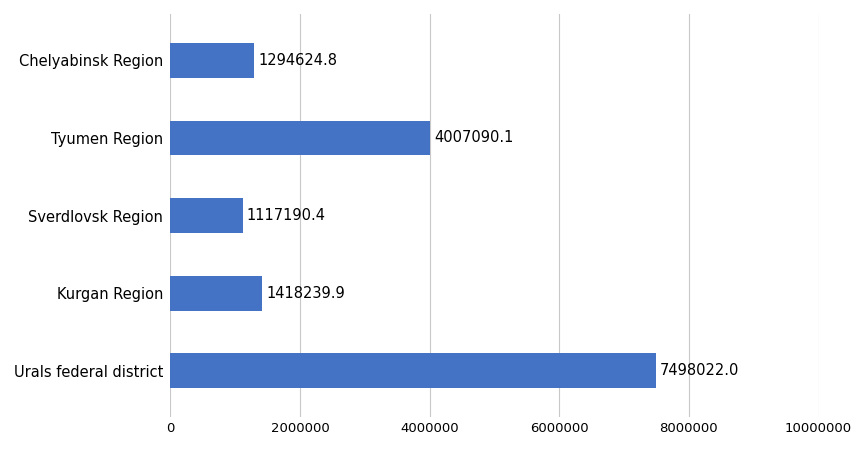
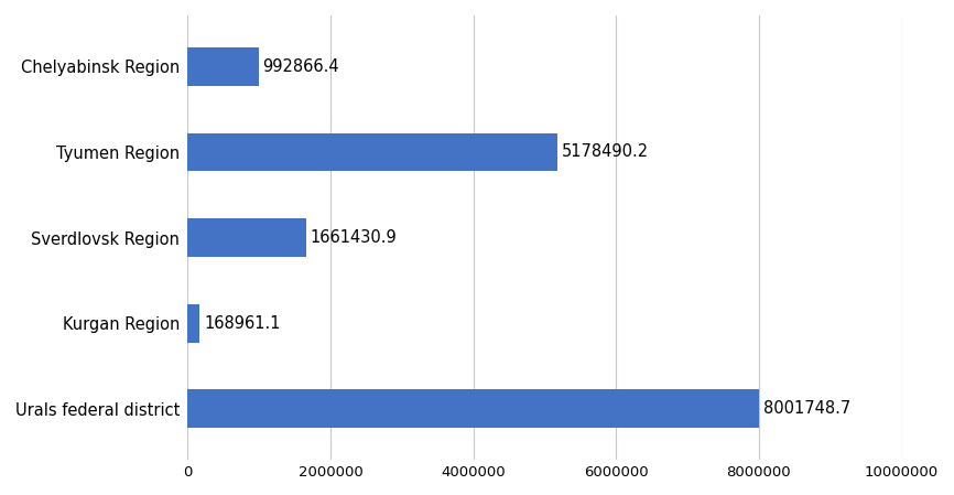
Chelyabinsk Region: 1294624.8 -> 992866.4
Tyumen Region: 4007090.1 -> 5178490.2
Sverdlovsk Region: 1117190.4 -> 1661430.9
Kurgan Region: 1418239.9 -> 168961.1
Urals federal district: 7498022.0 -> 8001748.7
